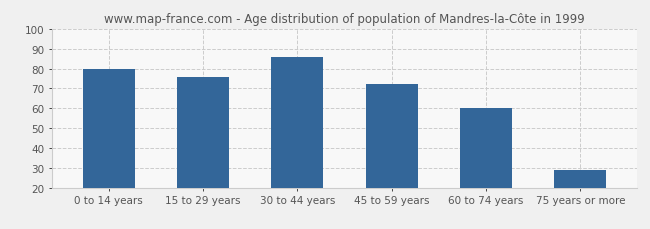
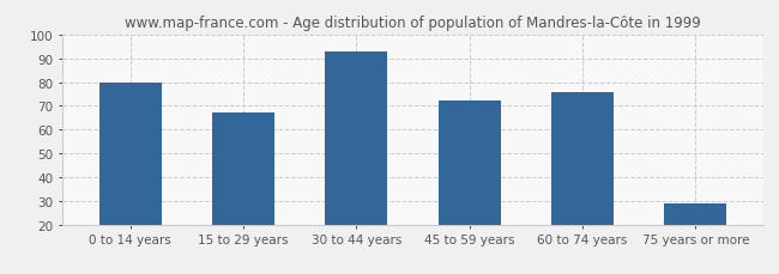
15 to 29 years: 76 -> 67
30 to 44 years: 86 -> 93
60 to 74 years: 60 -> 76
